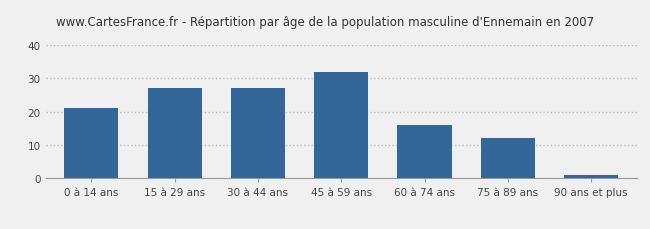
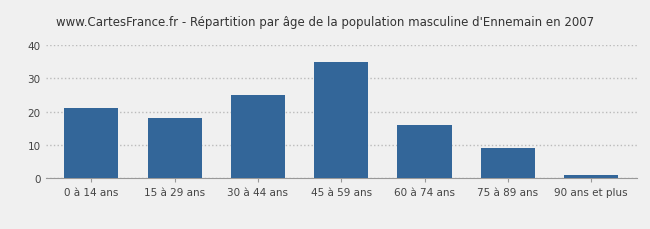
15 à 29 ans: 27 -> 18
30 à 44 ans: 27 -> 25
45 à 59 ans: 32 -> 35
75 à 89 ans: 12 -> 9
